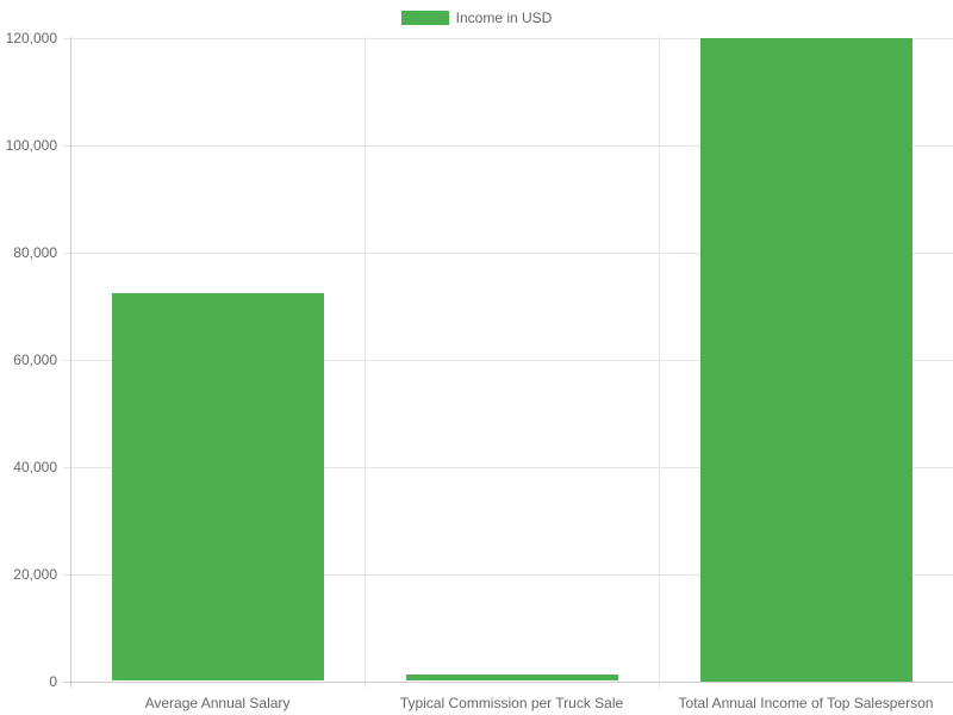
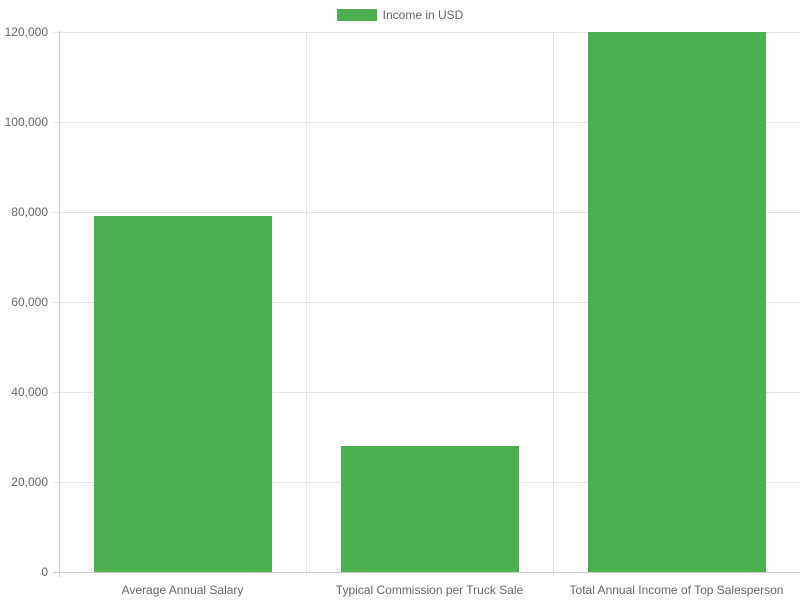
Average Annual Salary: 72000 -> 79000
Typical Commission per Truck Sale: 1000 -> 28000
